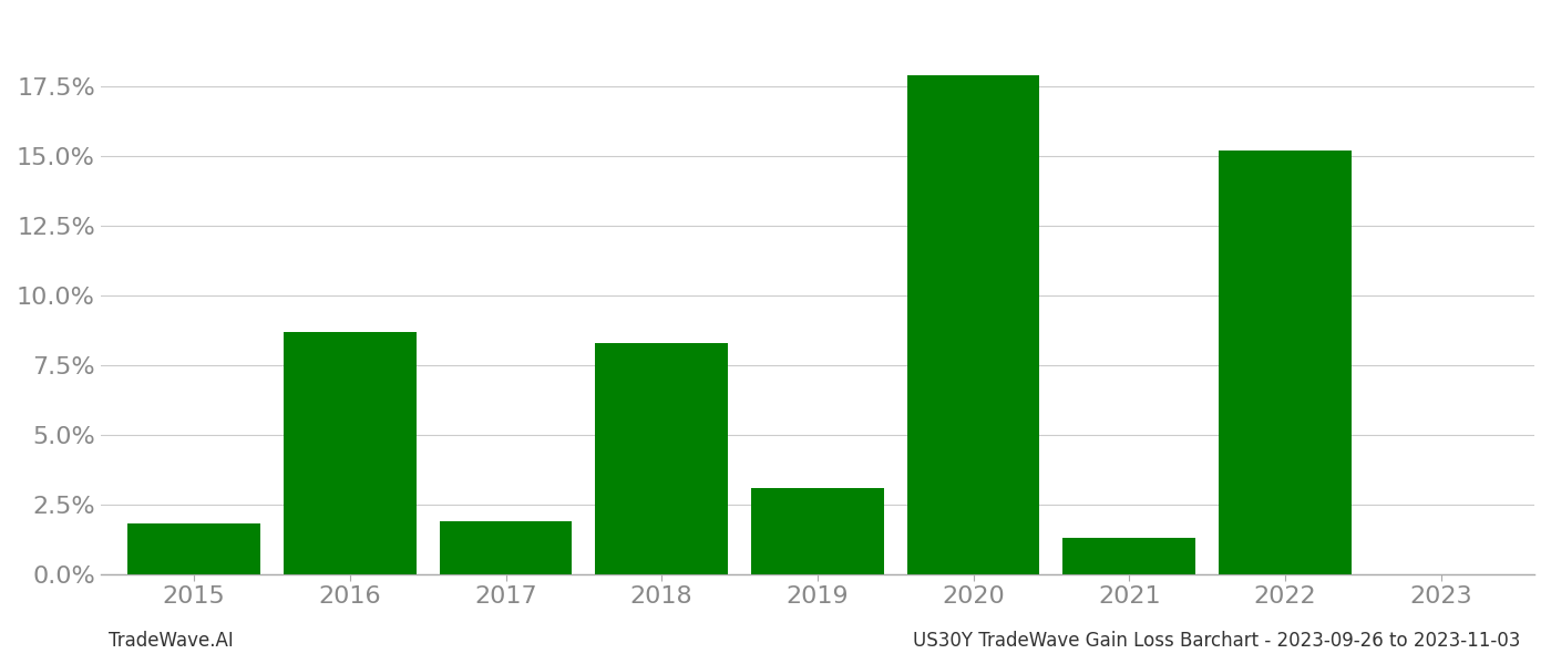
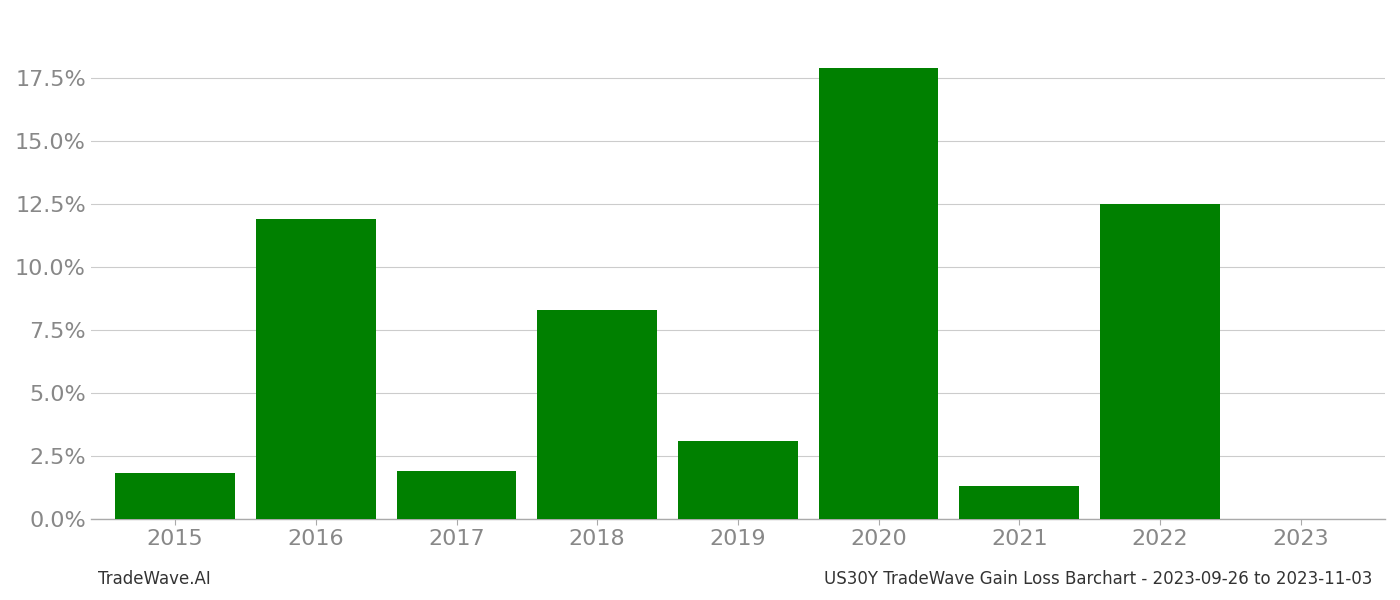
2016: 8.7% -> 11.9%
2022: 15.2% -> 12.5%
